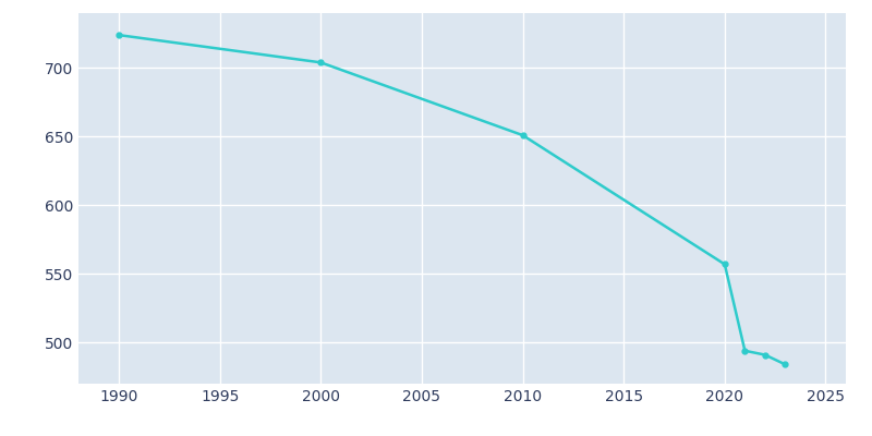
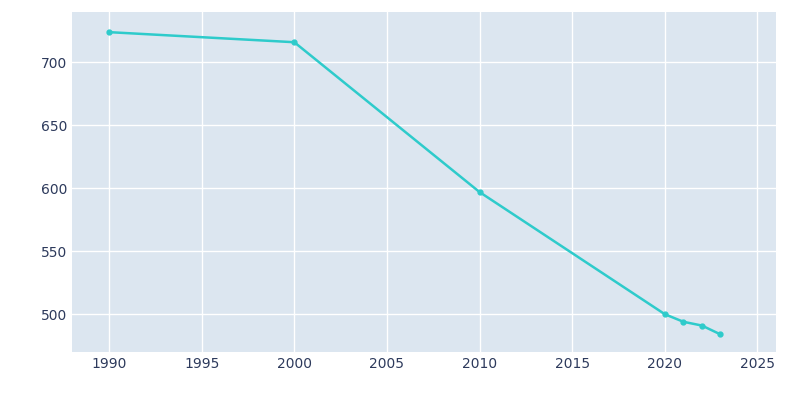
2000: 704 -> 716
2010: 651 -> 597
2020: 557 -> 500
